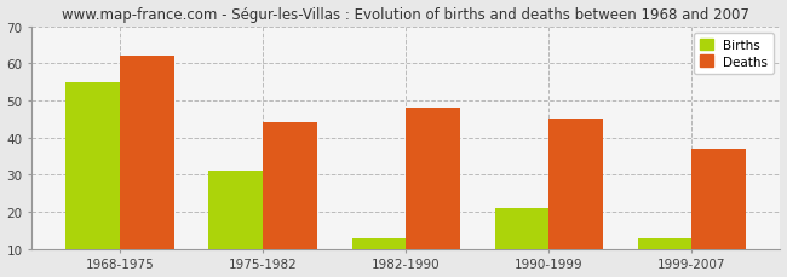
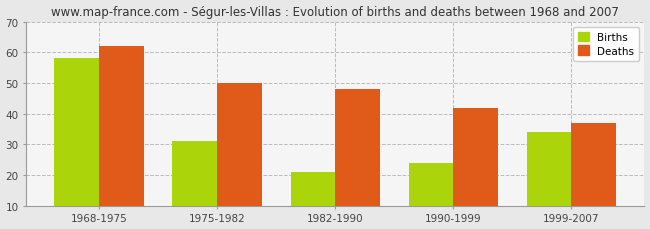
Births/1968-1975: 55 -> 58
Deaths/1975-1982: 44 -> 50
Births/1982-1990: 13 -> 21
Births/1990-1999: 21 -> 24
Deaths/1990-1999: 45 -> 42
Births/1999-2007: 13 -> 34
